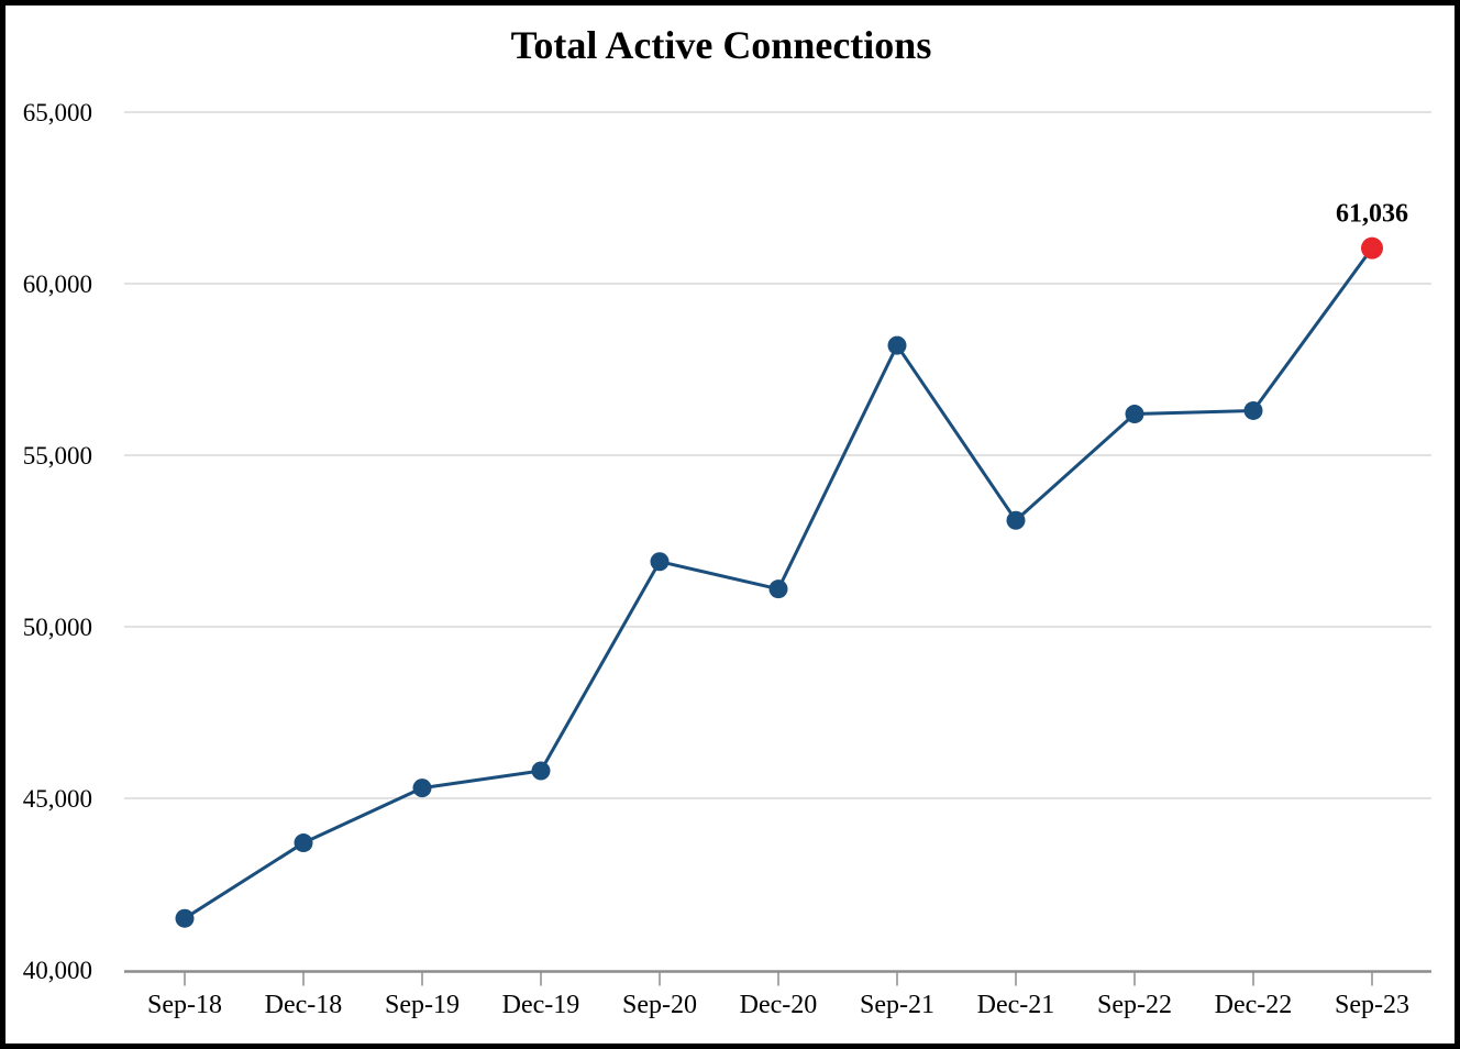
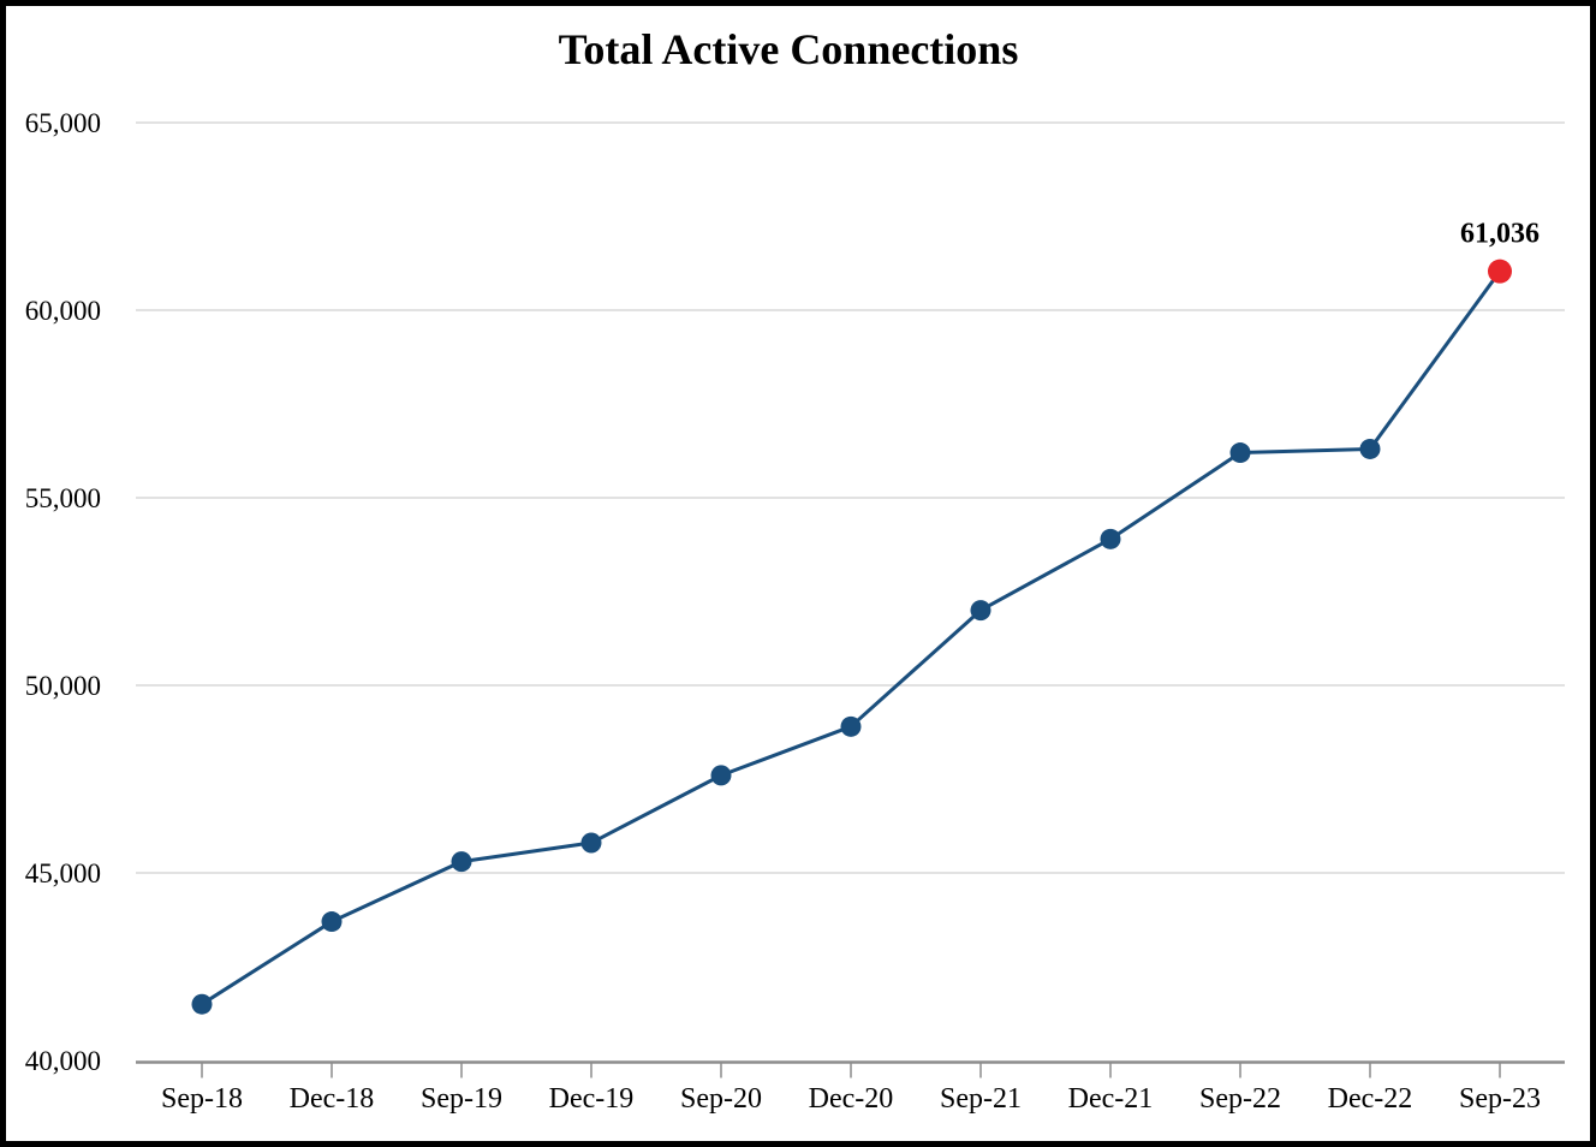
Sep-20: 51900 -> 47600
Dec-20: 51100 -> 48900
Sep-21: 58200 -> 52000
Dec-21: 53100 -> 53900
